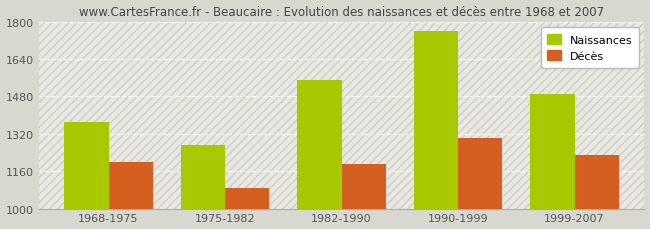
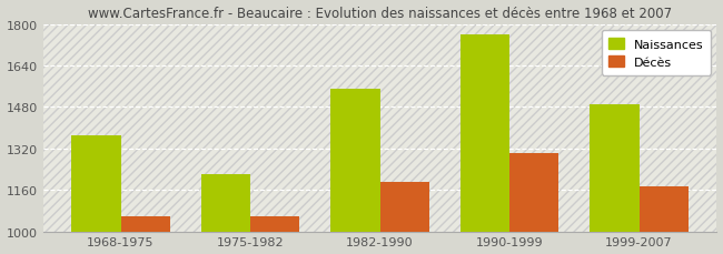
Décès/1968-1975: 1200 -> 1060
Naissances/1975-1982: 1270 -> 1220
Décès/1975-1982: 1090 -> 1060
Décès/1999-2007: 1230 -> 1175
